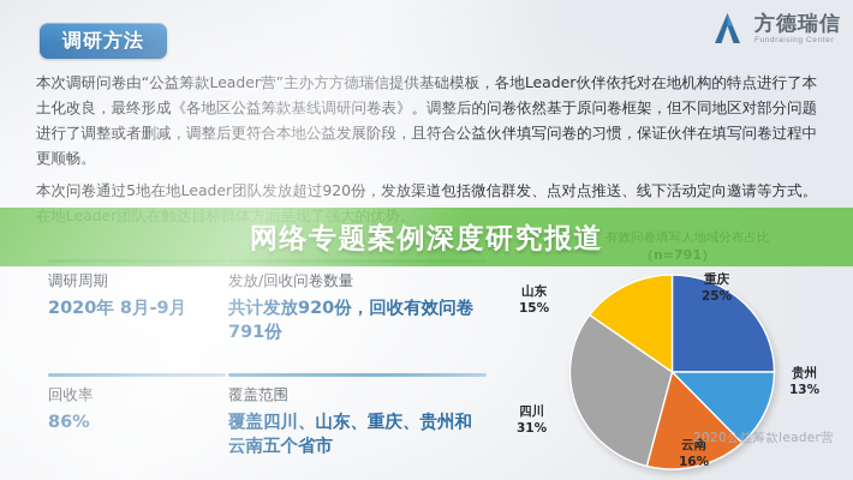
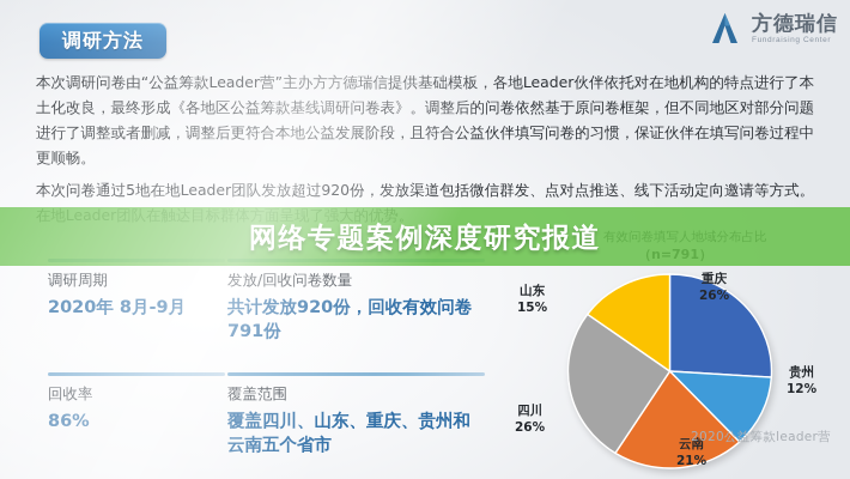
重庆: 25% -> 26%
贵州: 13% -> 12%
云南: 16% -> 21%
四川: 31% -> 26%
